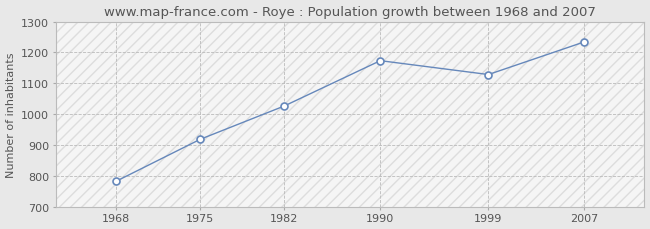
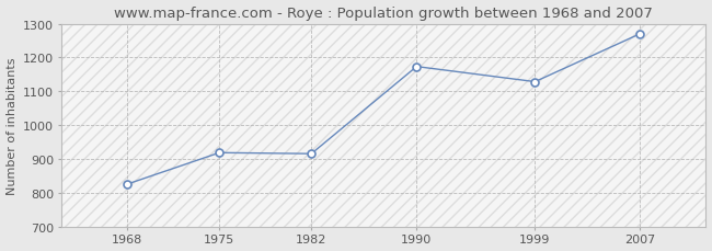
1968: 782 -> 825
1982: 1026 -> 915
2007: 1234 -> 1270
